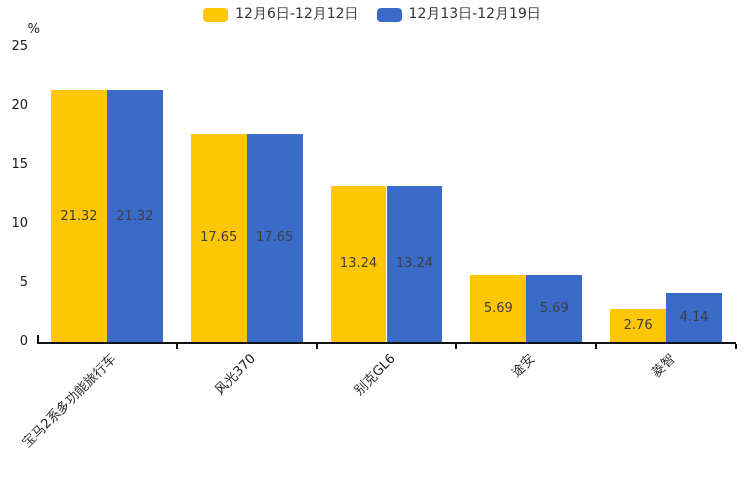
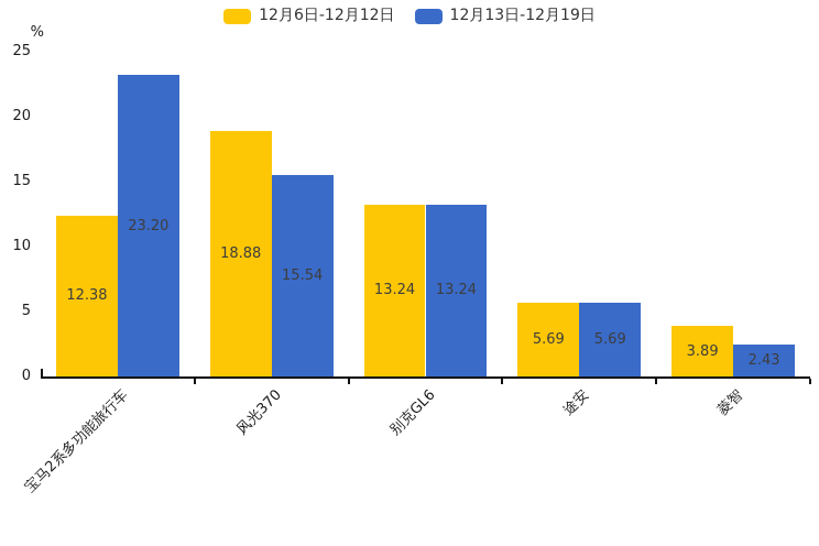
12月6日-12月12日/宝马2系多功能旅行车: 21.32 -> 12.38
12月13日-12月19日/宝马2系多功能旅行车: 21.32 -> 23.20
12月6日-12月12日/风光370: 17.65 -> 18.88
12月13日-12月19日/风光370: 17.65 -> 15.54
12月6日-12月12日/菱智: 2.76 -> 3.89
12月13日-12月19日/菱智: 4.14 -> 2.43
